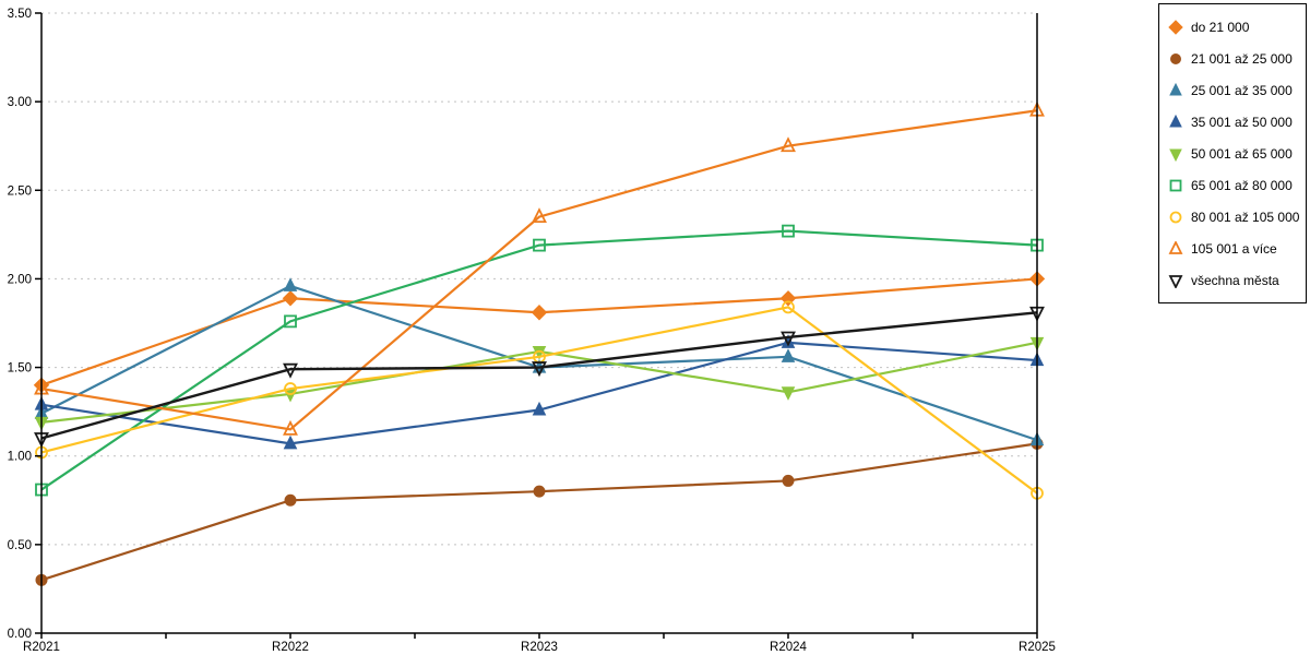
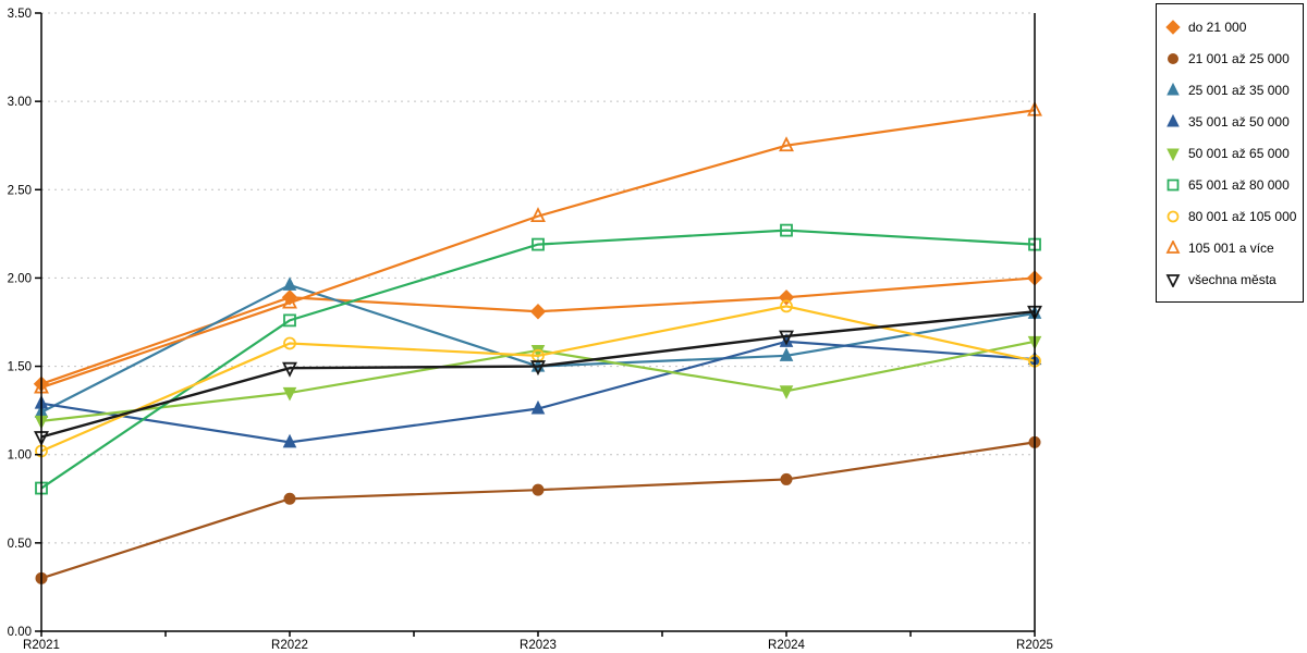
80 001 až 105 000/R2022: 1.38 -> 1.63
105 001 a více/R2022: 1.15 -> 1.86
25 001 až 35 000/R2025: 1.09 -> 1.80
80 001 až 105 000/R2025: 0.79 -> 1.53
